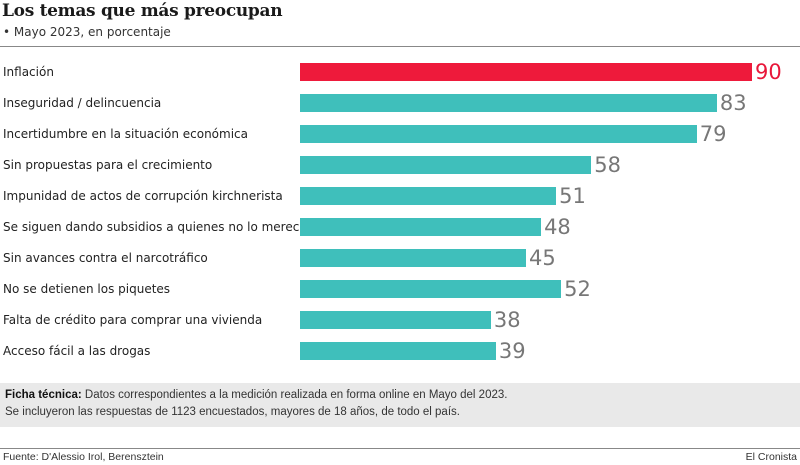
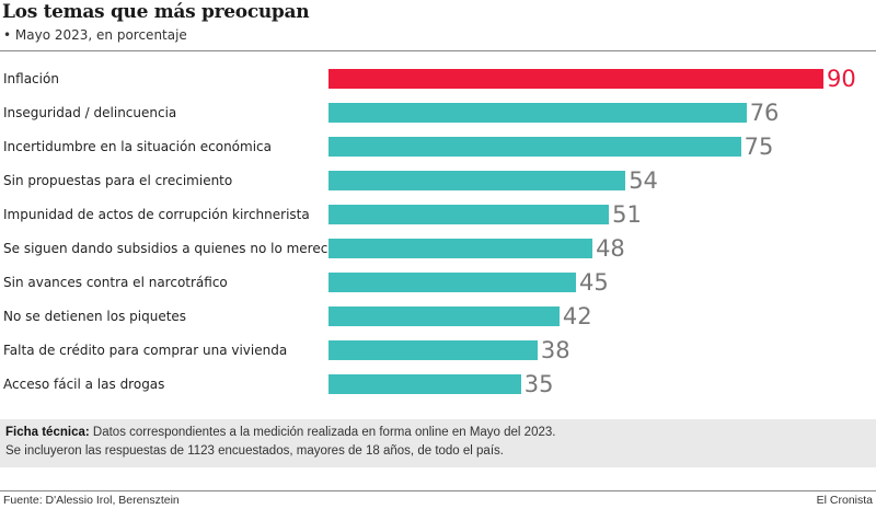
Inseguridad / delincuencia: 83 -> 76
Incertidumbre en la situación económica: 79 -> 75
Sin propuestas para el crecimiento: 58 -> 54
No se detienen los piquetes: 52 -> 42
Acceso fácil a las drogas: 39 -> 35
